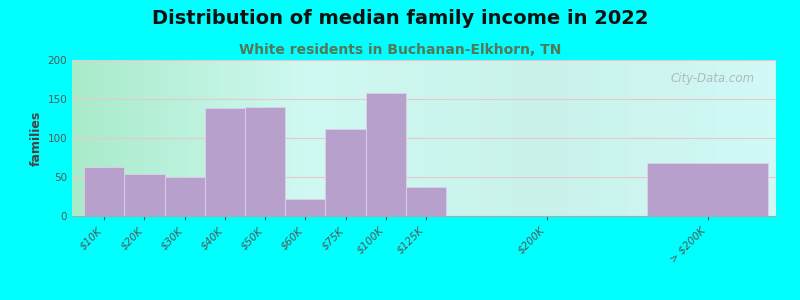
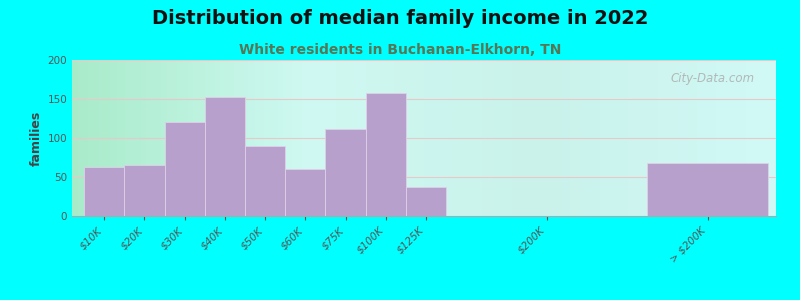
$20K: 54 -> 65
$30K: 50 -> 120
$40K: 138 -> 153
$50K: 140 -> 90
$60K: 22 -> 60
